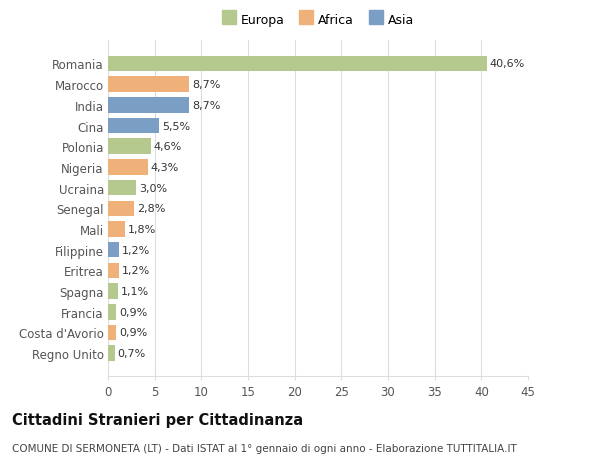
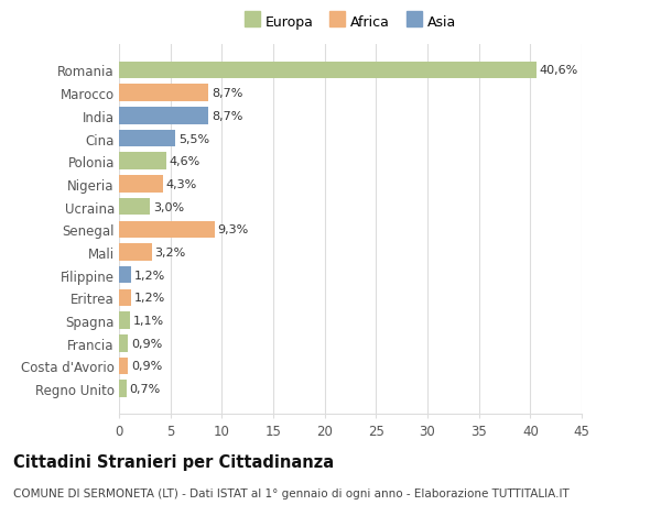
Senegal: 2,8% -> 9,3%
Mali: 1,8% -> 3,2%
